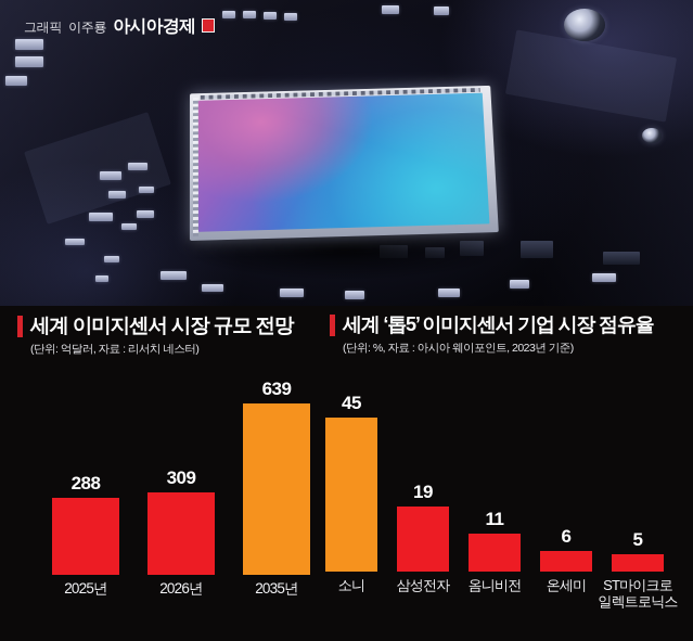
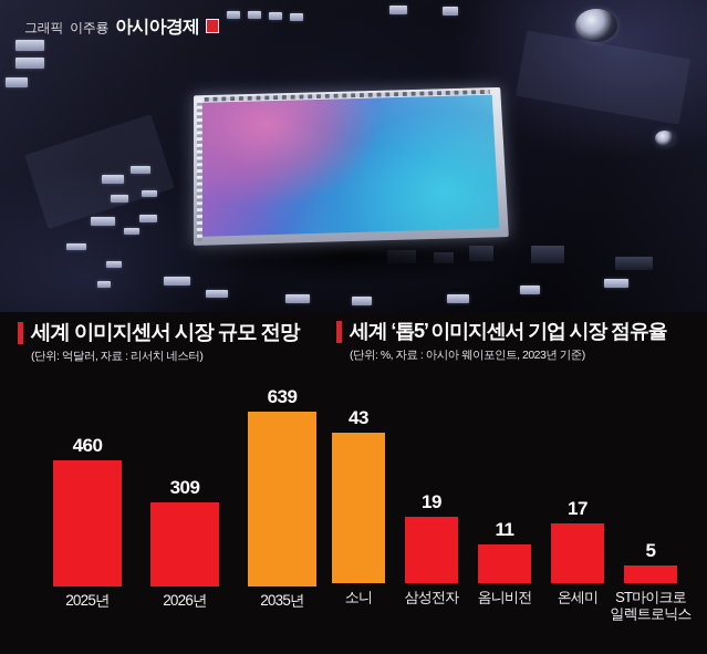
세계 이미지센서 시장 규모 전망/2025년: 288 -> 460
세계 ‘톱5’ 이미지센서 기업 시장 점유율/소니: 45 -> 43
세계 ‘톱5’ 이미지센서 기업 시장 점유율/온세미: 6 -> 17
